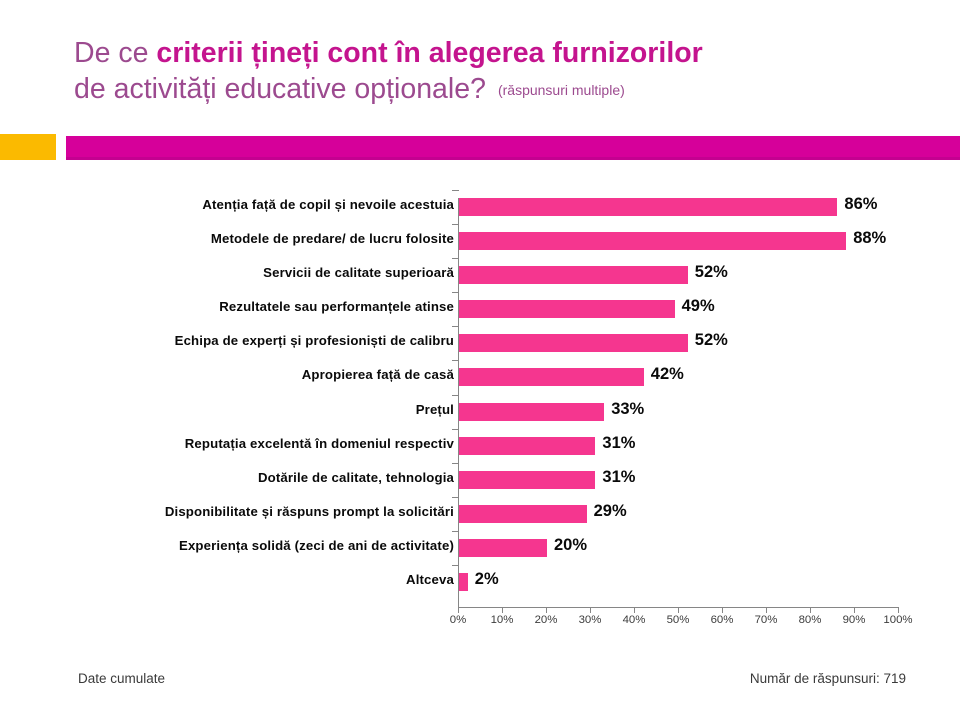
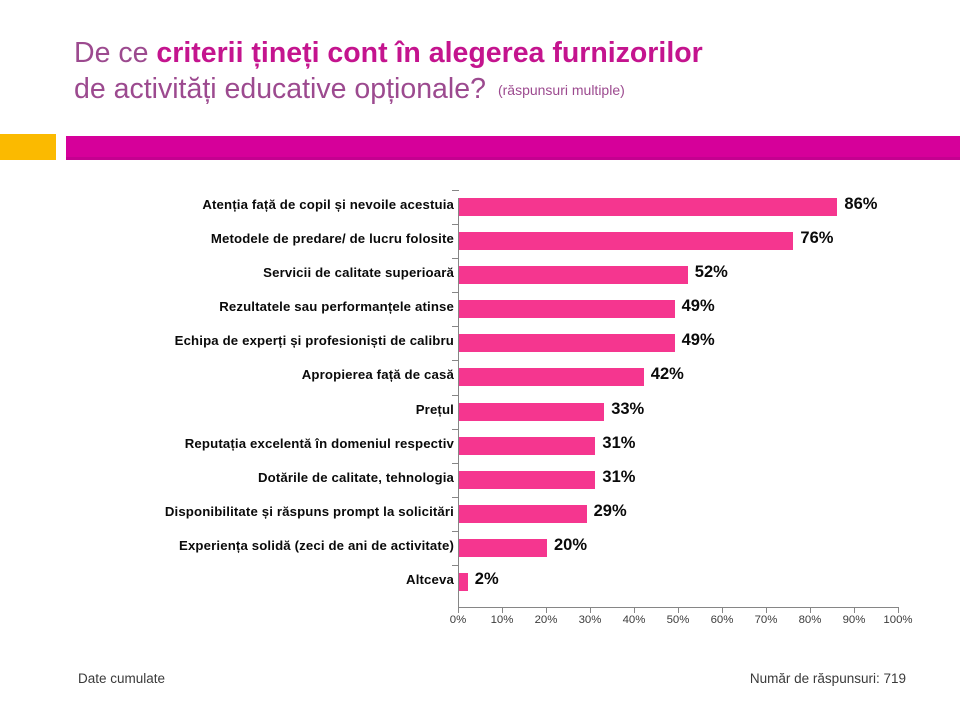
Metodele de predare/ de lucru folosite: 88% -> 76%
Echipa de experți și profesioniști de calibru: 52% -> 49%
